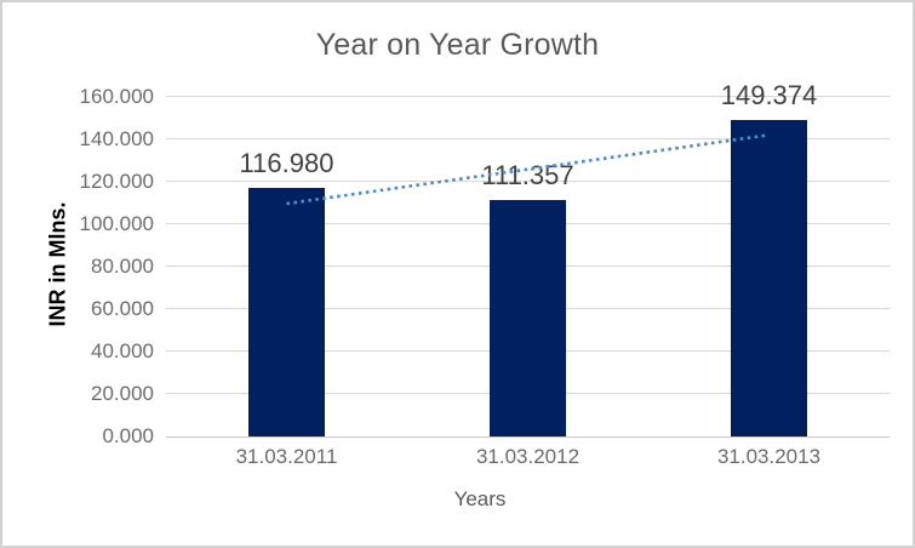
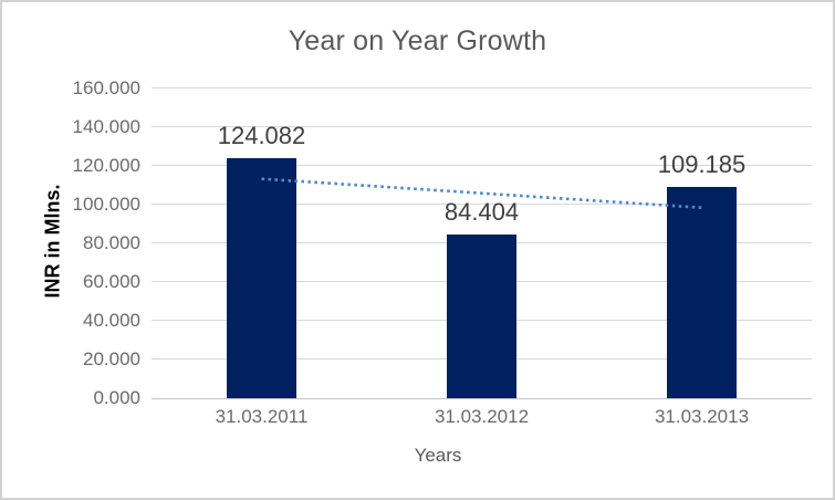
31.03.2011: 116.980 -> 124.082
31.03.2012: 111.357 -> 84.404
31.03.2013: 149.374 -> 109.185
